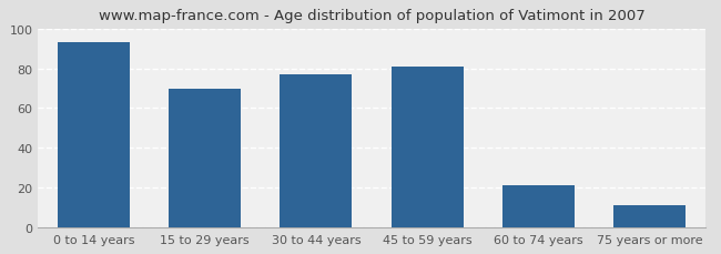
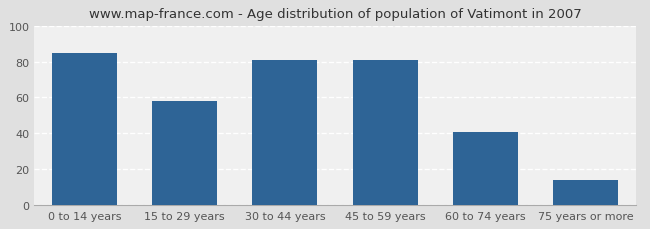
0 to 14 years: 93 -> 85
15 to 29 years: 70 -> 58
30 to 44 years: 77 -> 81
60 to 74 years: 21 -> 41
75 years or more: 11 -> 14
